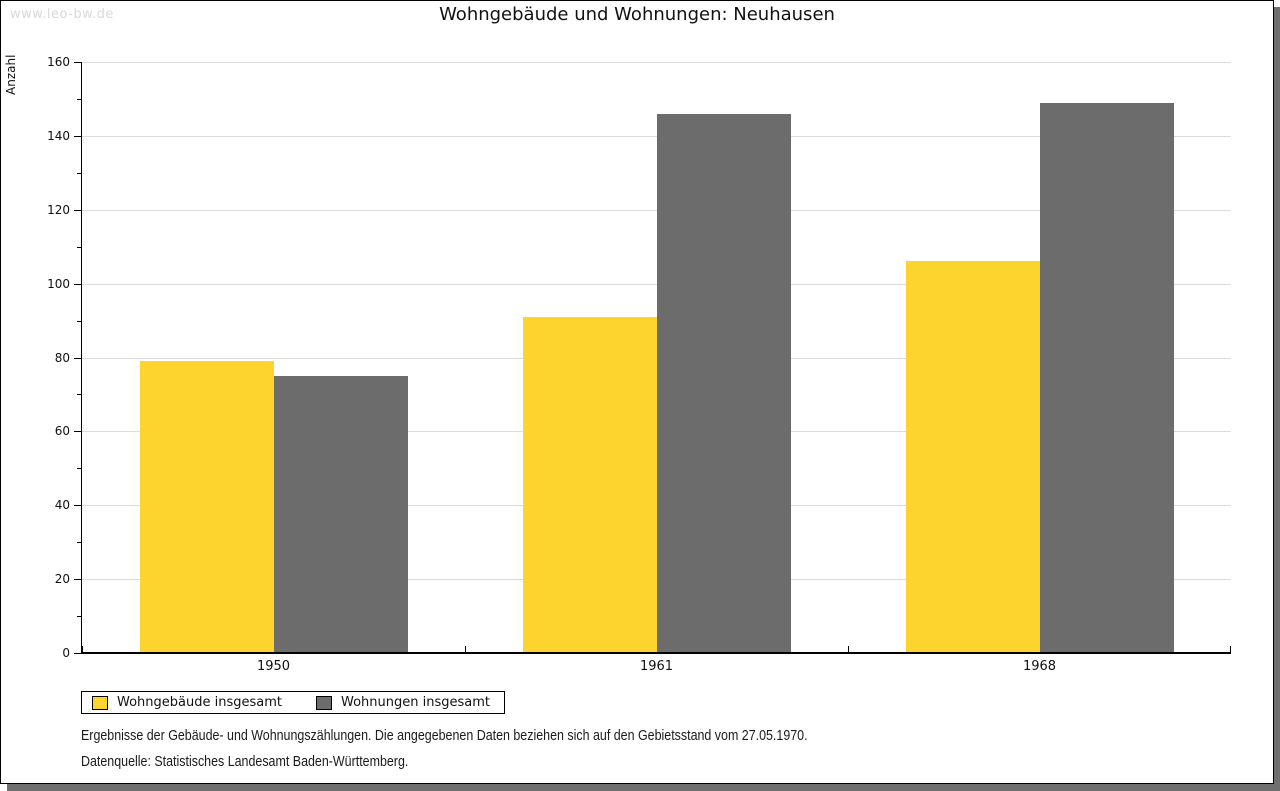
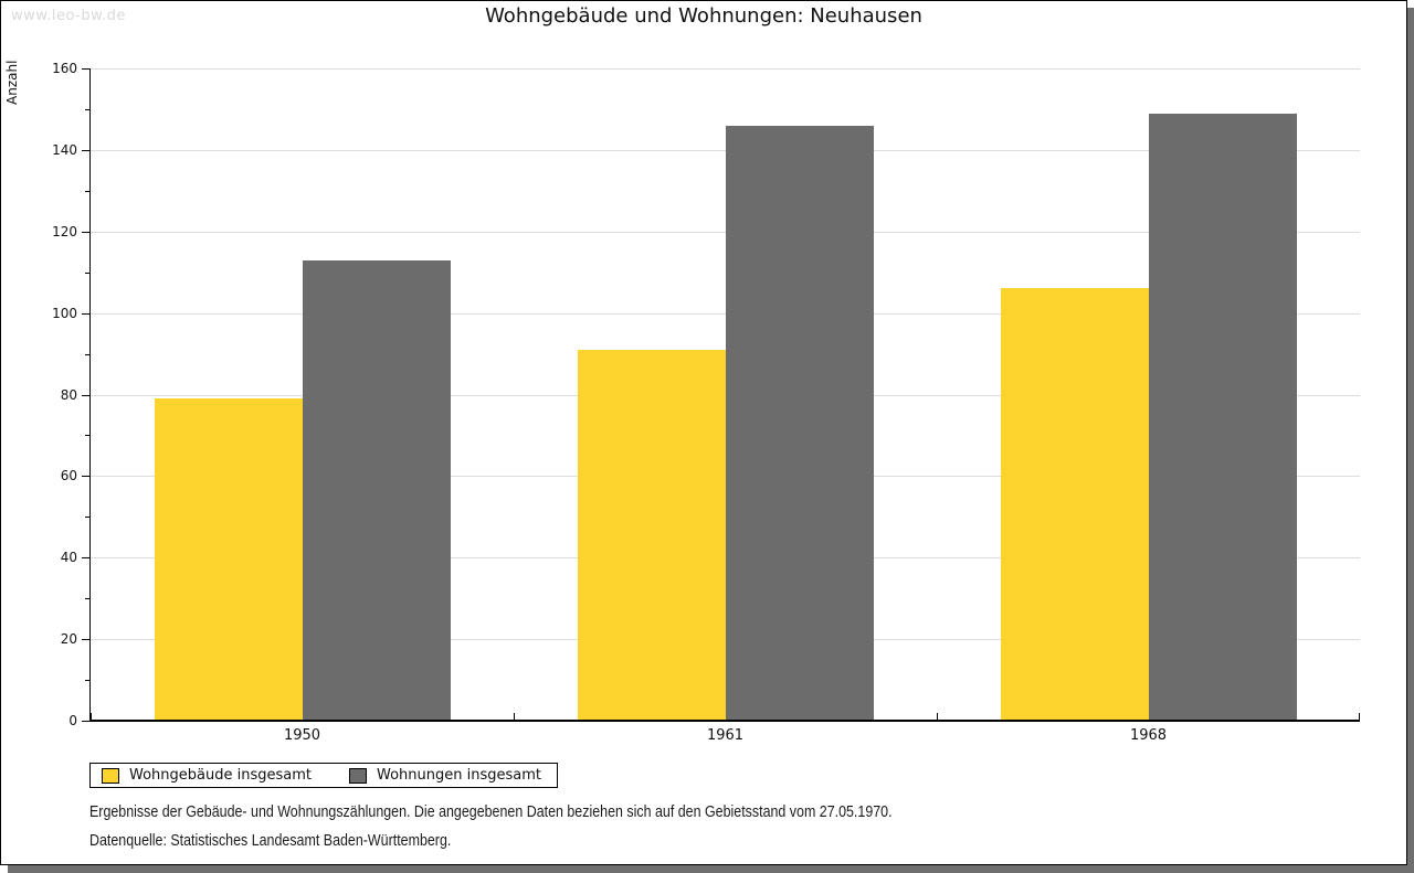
Wohnungen insgesamt/1950: 75 -> 113
